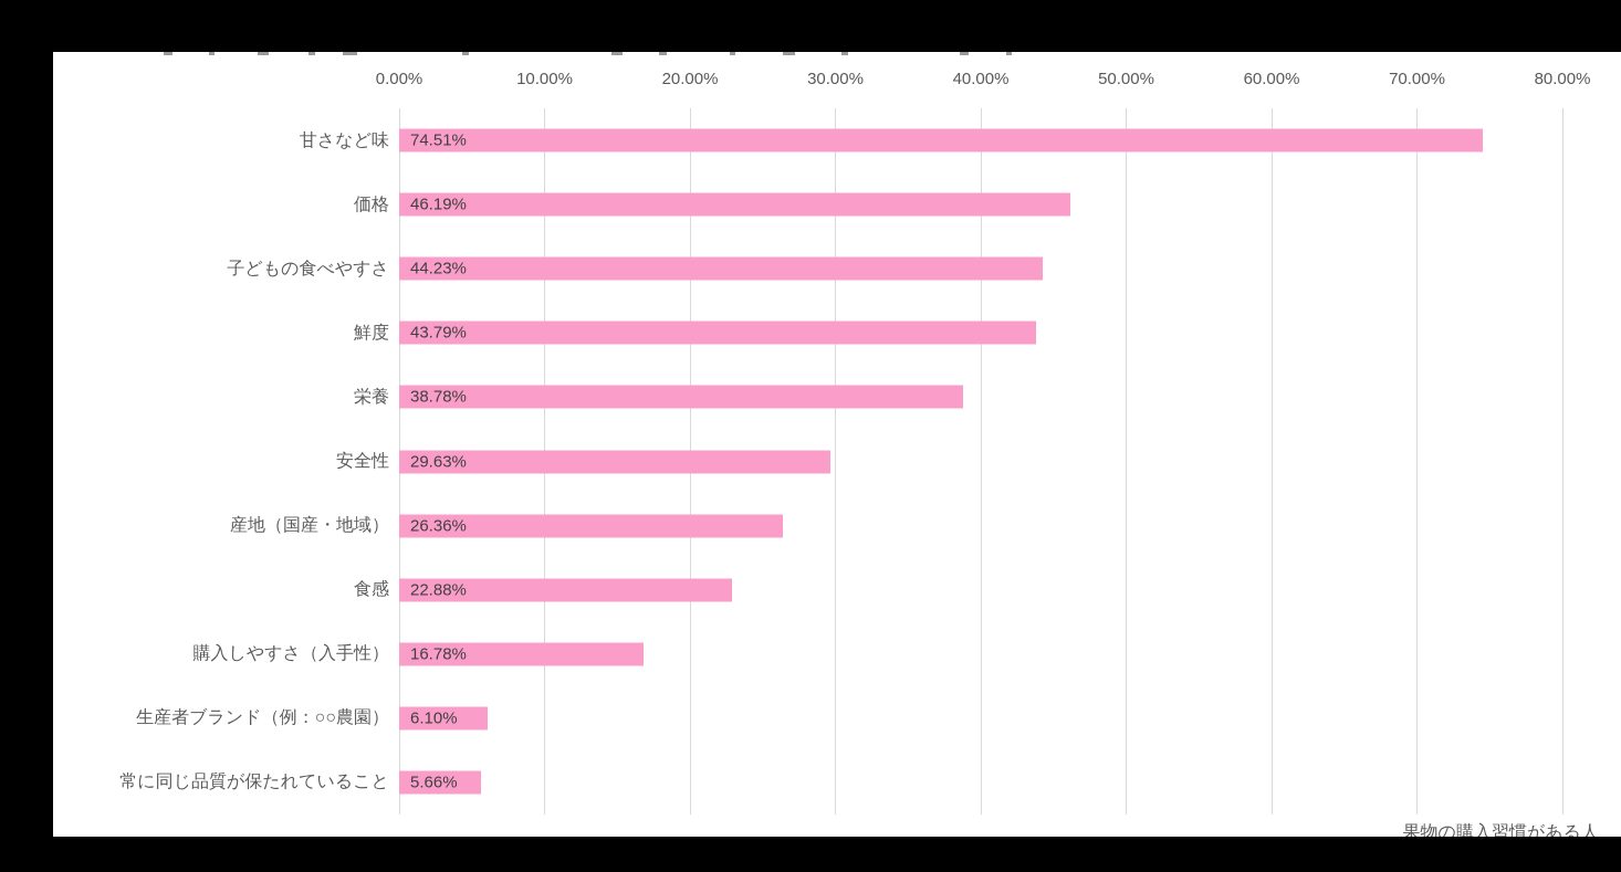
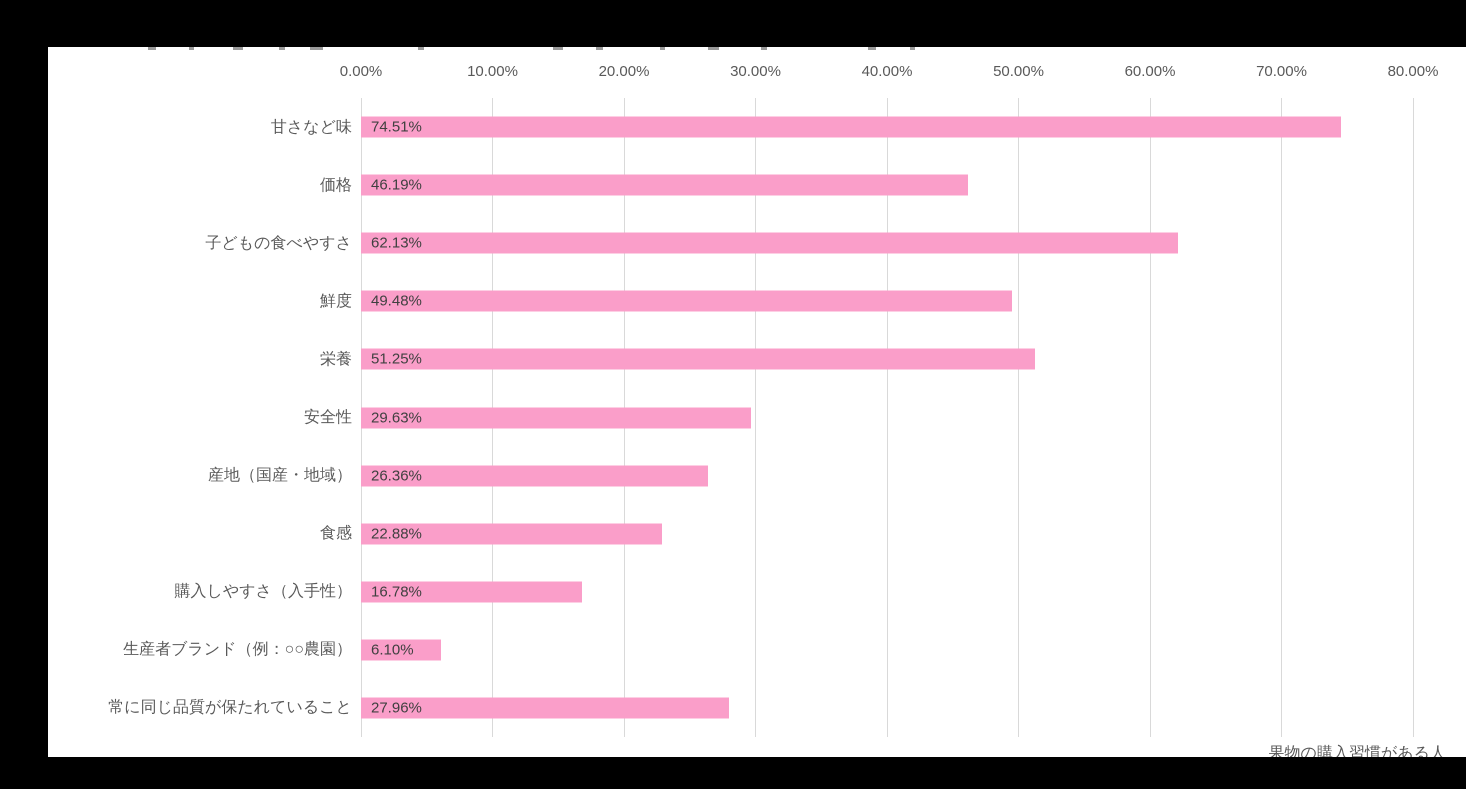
子どもの食べやすさ: 44.23% -> 62.13%
鮮度: 43.79% -> 49.48%
栄養: 38.78% -> 51.25%
常に同じ品質が保たれていること: 5.66% -> 27.96%
